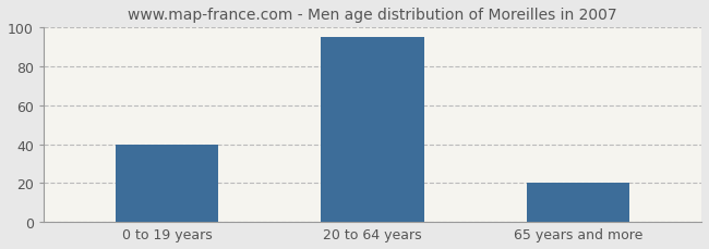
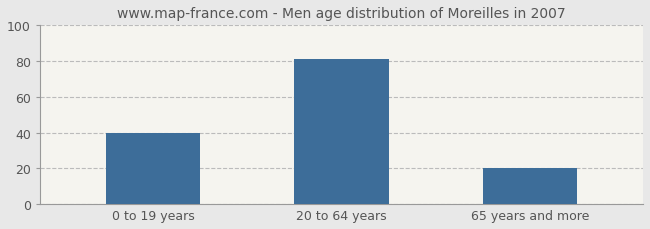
20 to 64 years: 95 -> 81
